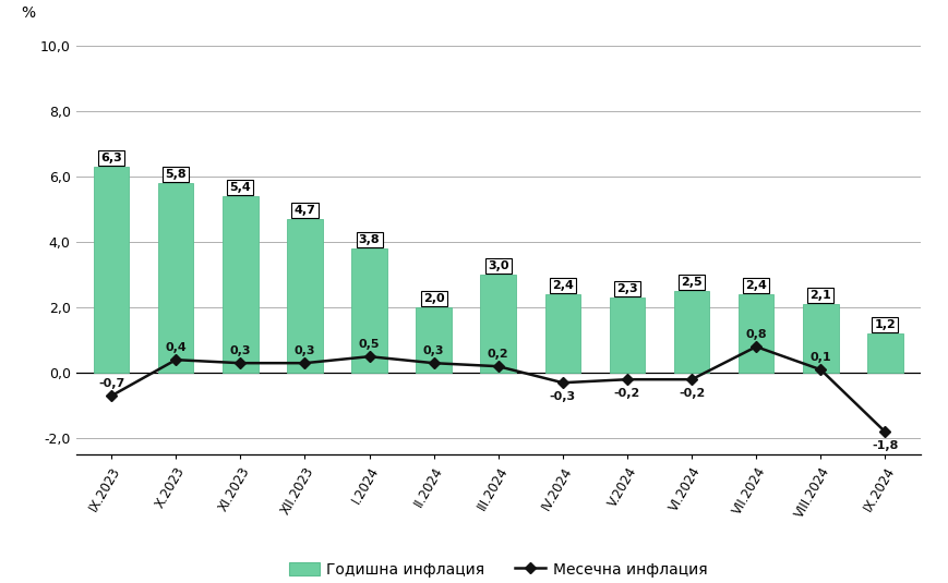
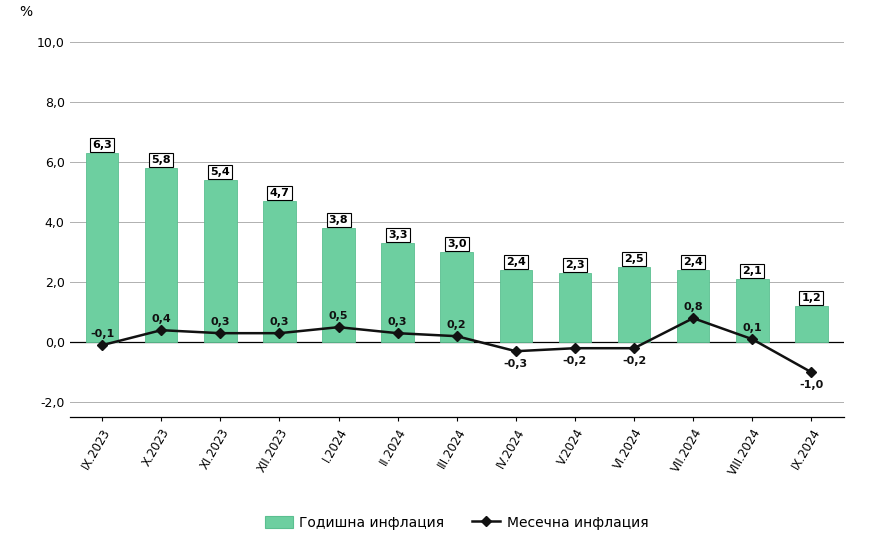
Месечна инфлация/IX.2023: -0,7 -> -0,1
Годишна инфлация/II.2024: 2,0 -> 3,3
Месечна инфлация/IX.2024: -1,8 -> -1,0
